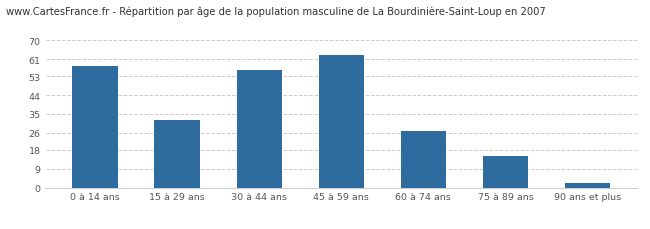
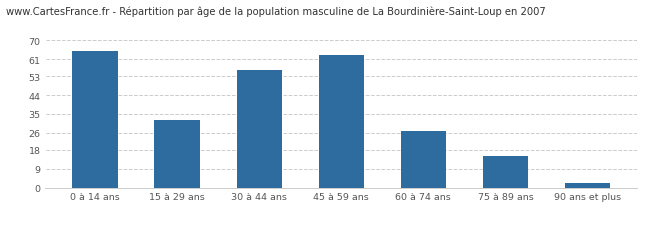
0 à 14 ans: 58 -> 65
